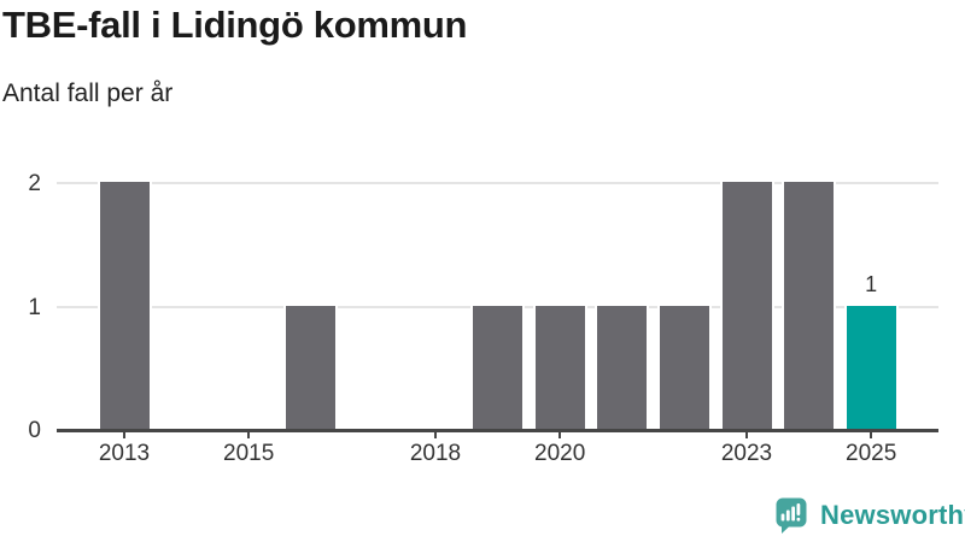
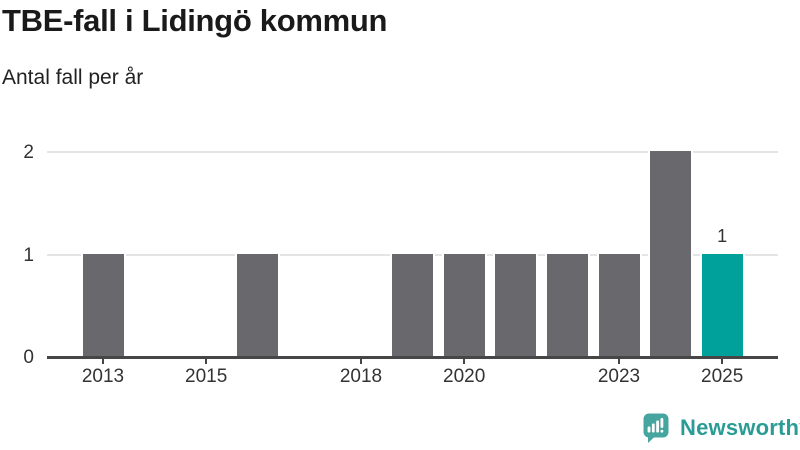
2013: 2 -> 1
2023: 2 -> 1
